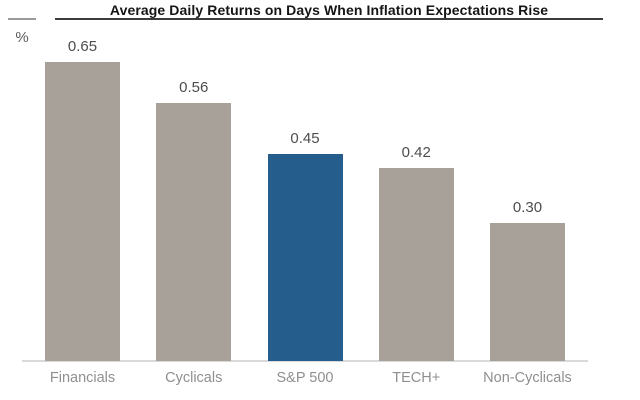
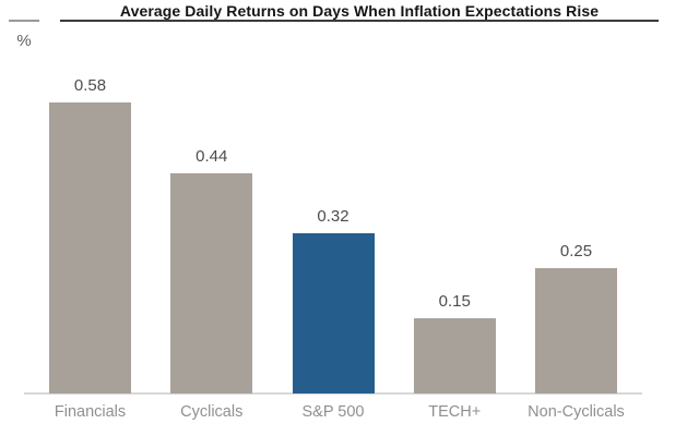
Financials: 0.65 -> 0.58
Cyclicals: 0.56 -> 0.44
S&P 500: 0.45 -> 0.32
TECH+: 0.42 -> 0.15
Non-Cyclicals: 0.30 -> 0.25
